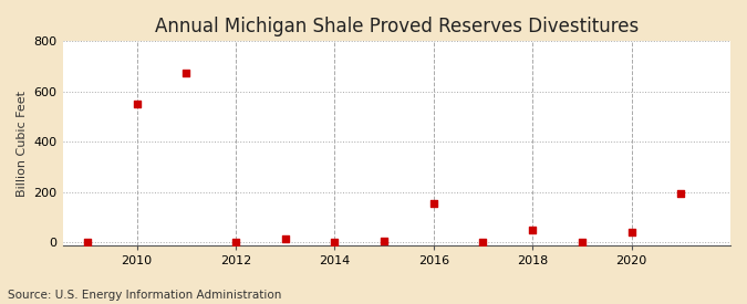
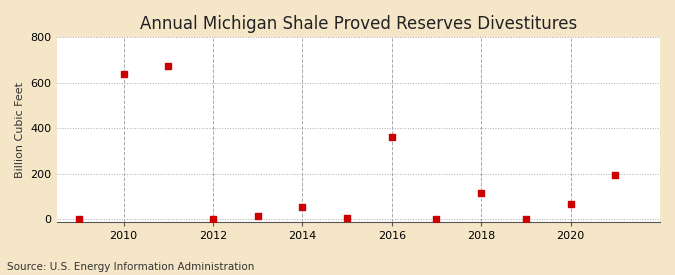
2010: 552 -> 640
2014: 3 -> 55
2016: 155 -> 360
2018: 52 -> 115
2020: 42 -> 70
